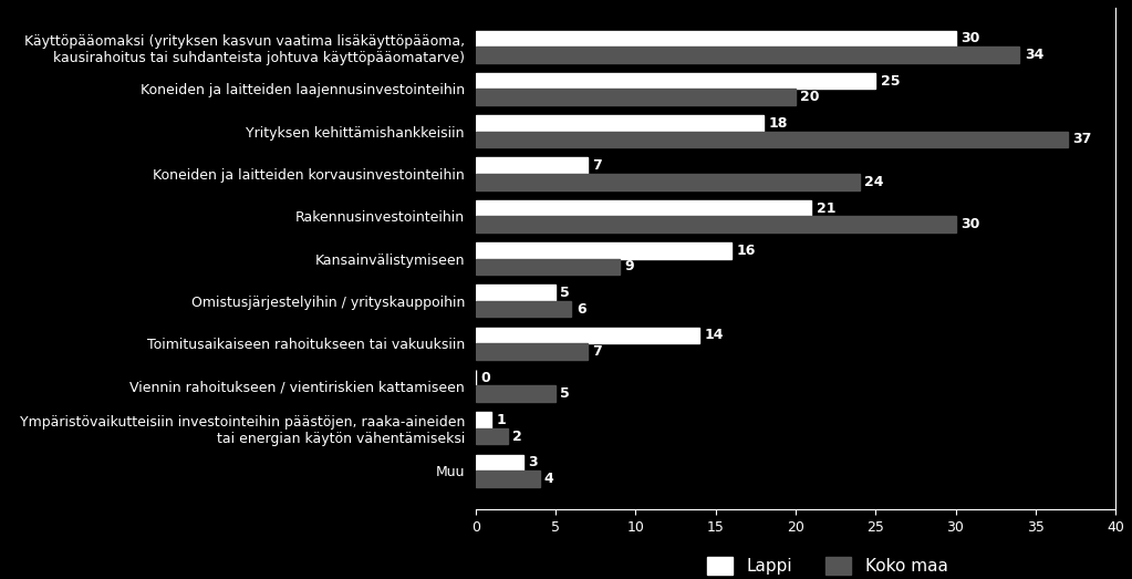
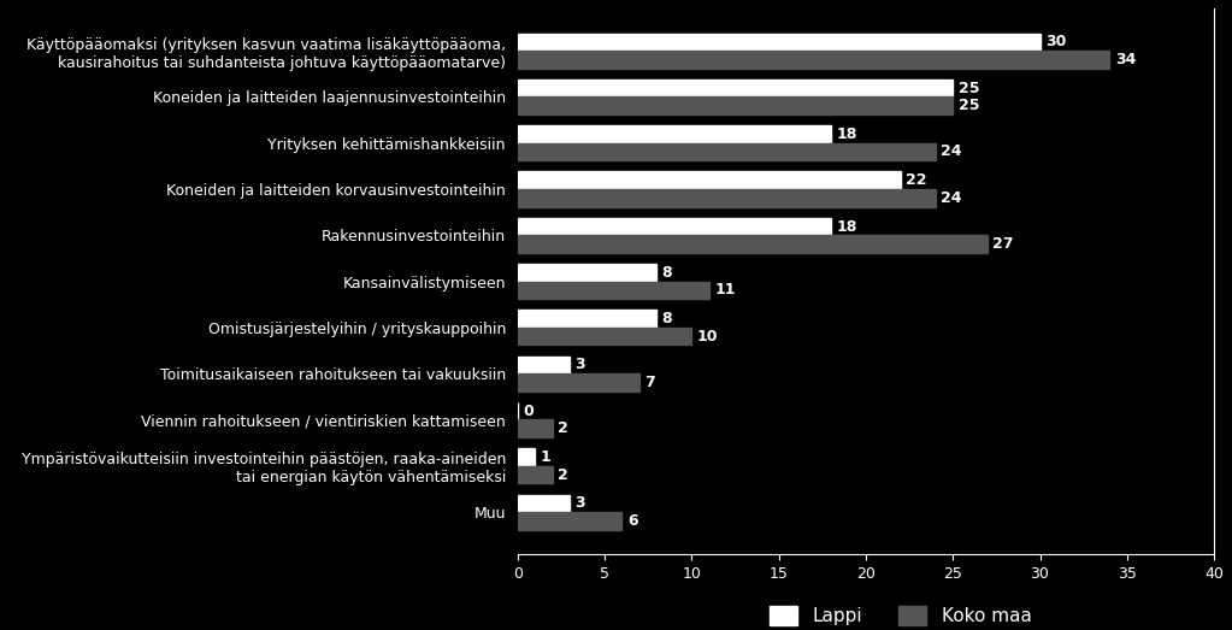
Koko maa/Koneiden ja laitteiden laajennusinvestointeihin: 20 -> 25
Koko maa/Yrityksen kehittämishankkeisiin: 37 -> 24
Lappi/Koneiden ja laitteiden korvausinvestointeihin: 7 -> 22
Lappi/Rakennusinvestointeihin: 21 -> 18
Koko maa/Rakennusinvestointeihin: 30 -> 27
Lappi/Kansainvälistymiseen: 16 -> 8
Koko maa/Kansainvälistymiseen: 9 -> 11
Lappi/Omistusjärjestelyihin / yrityskauppoihin: 5 -> 8
Koko maa/Omistusjärjestelyihin / yrityskauppoihin: 6 -> 10
Lappi/Toimitusaikaiseen rahoitukseen tai vakuuksiin: 14 -> 3
Koko maa/Viennin rahoitukseen / vientiriskien kattamiseen: 5 -> 2
Koko maa/Muu: 4 -> 6
